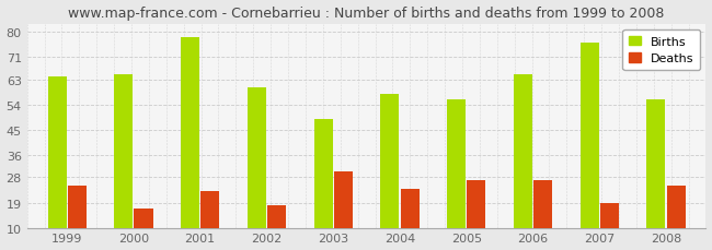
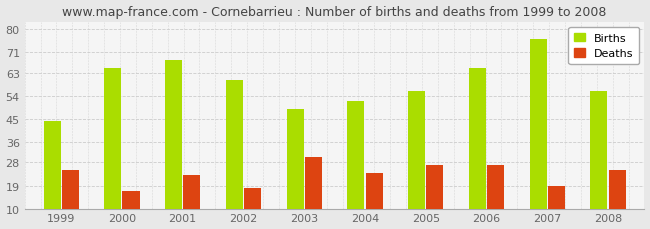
Births/1999: 64 -> 44
Births/2001: 78 -> 68
Births/2004: 58 -> 52
